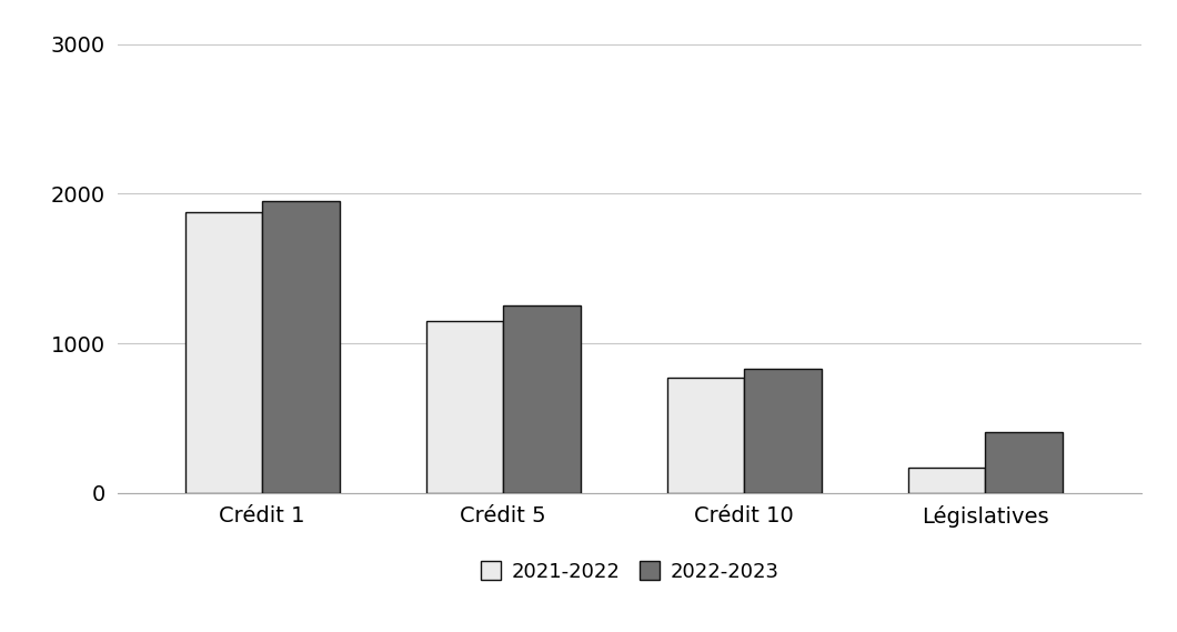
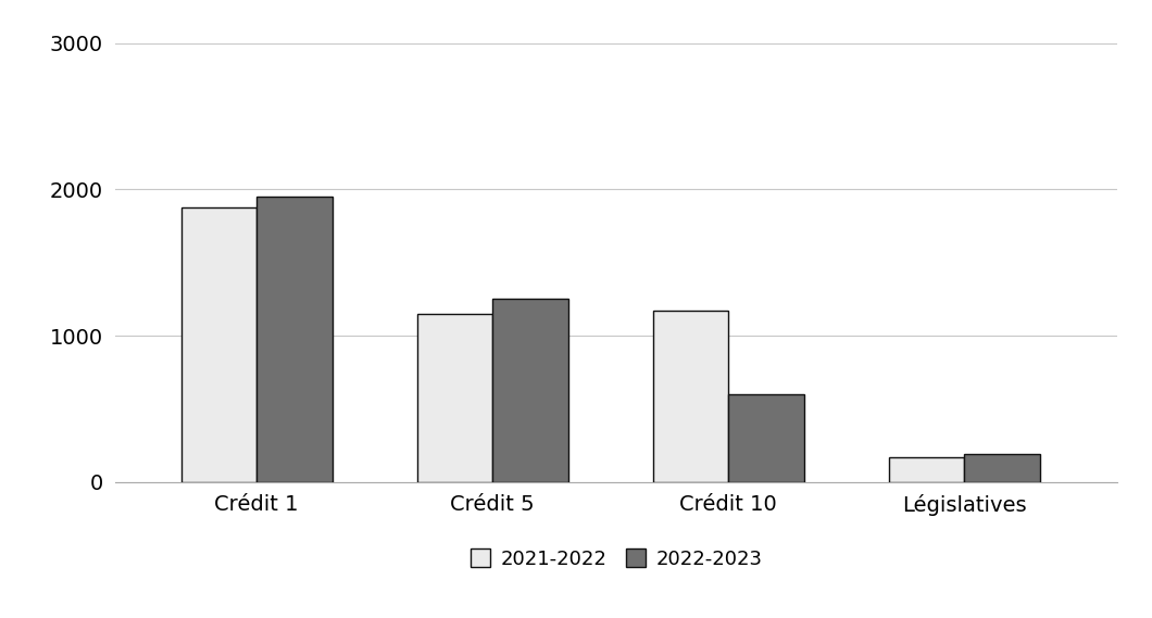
2021-2022/Crédit 10: 770 -> 1180
2022-2023/Crédit 10: 830 -> 600
2022-2023/Législatives: 410 -> 190
